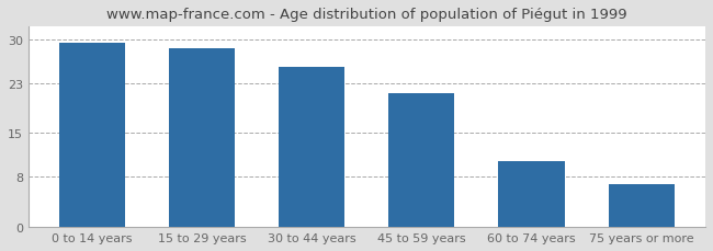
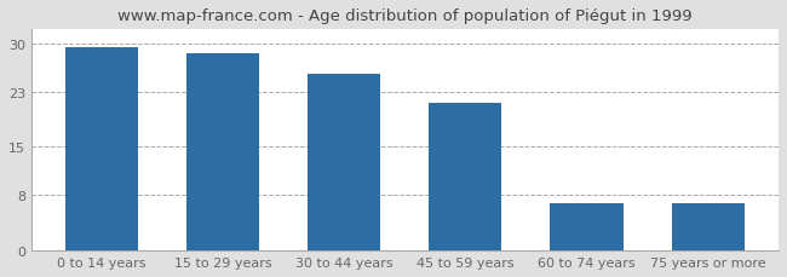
60 to 74 years: 10.5 -> 6.8
